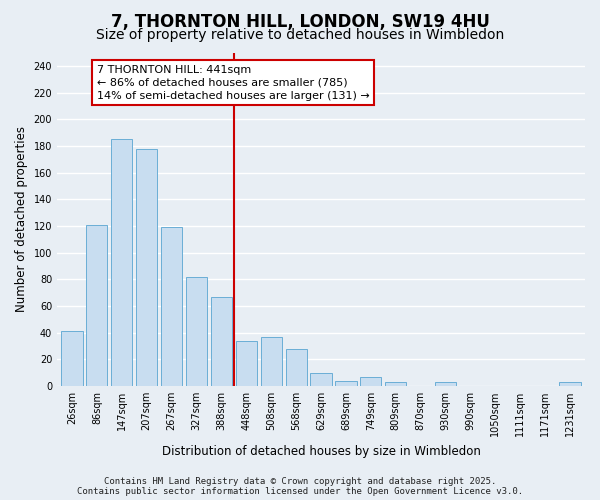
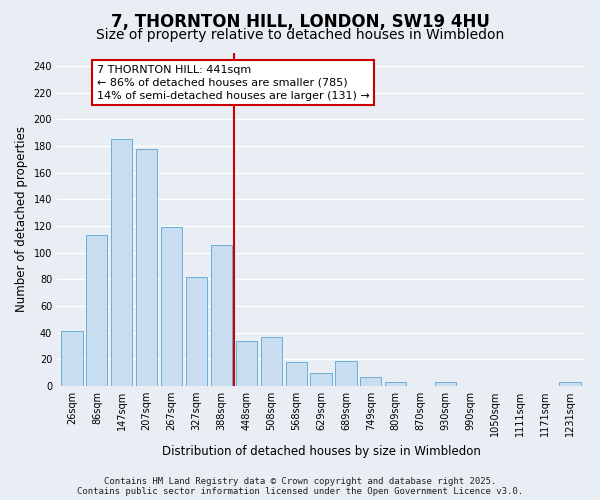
86sqm: 121 -> 113
388sqm: 67 -> 106
568sqm: 28 -> 18
689sqm: 4 -> 19
